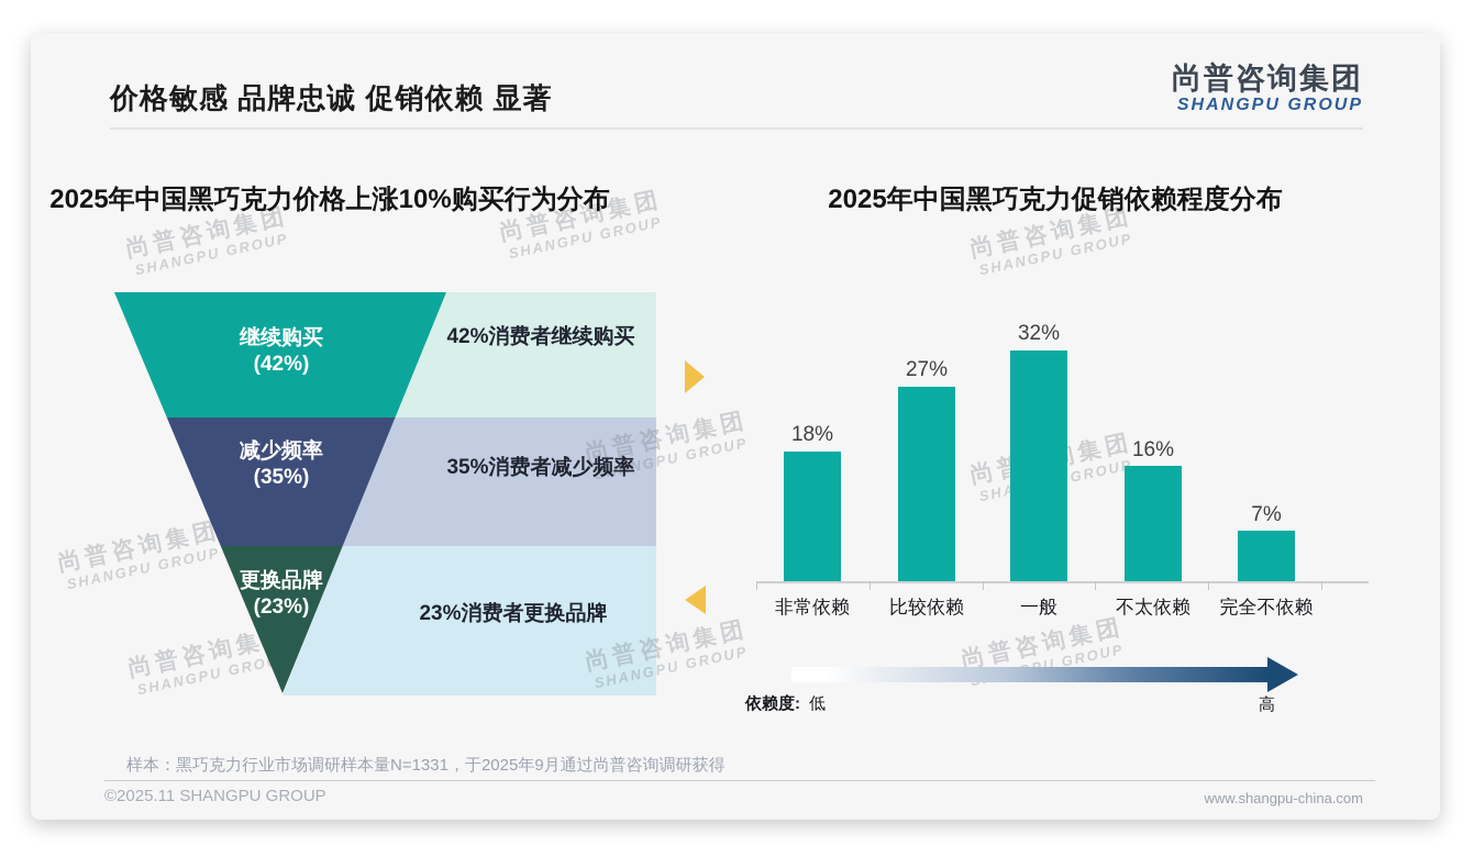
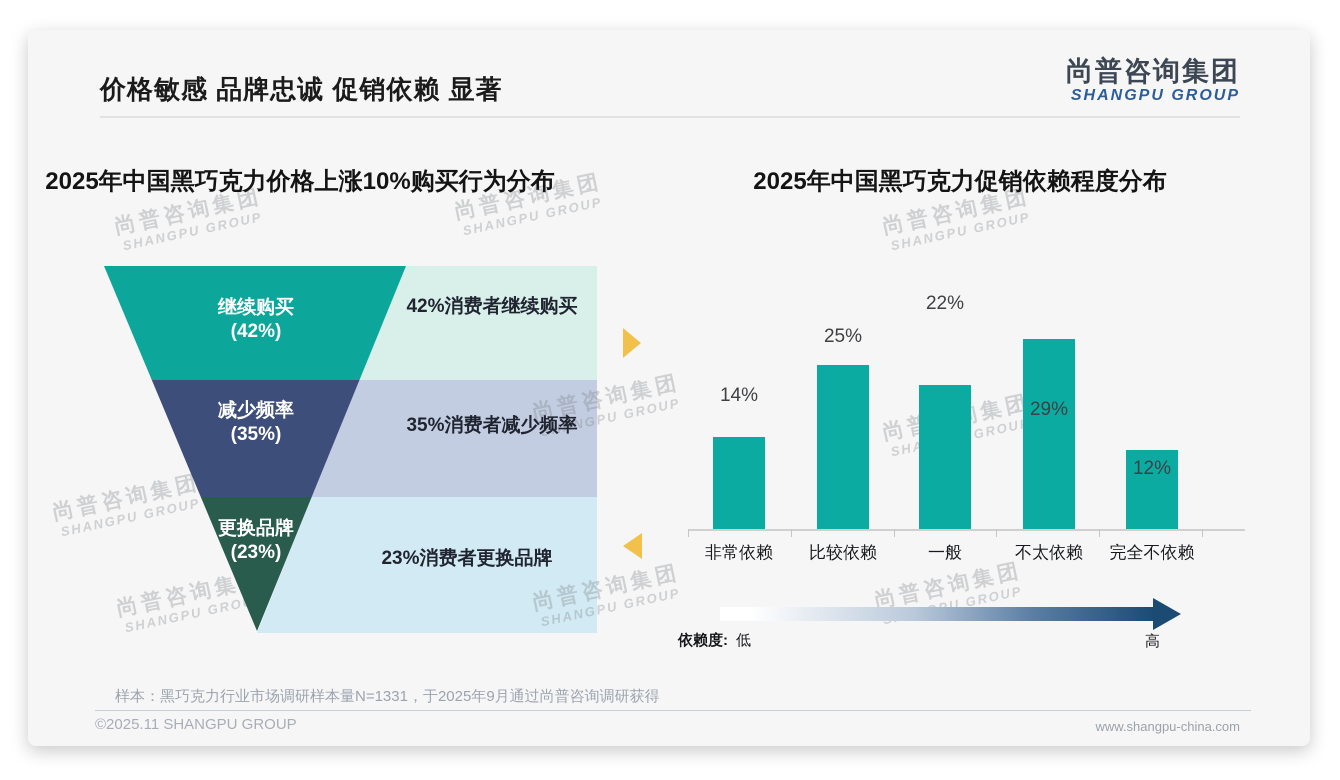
2025年中国黑巧克力促销依赖程度分布/非常依赖: 18% -> 14%
2025年中国黑巧克力促销依赖程度分布/比较依赖: 27% -> 25%
2025年中国黑巧克力促销依赖程度分布/一般: 32% -> 22%
2025年中国黑巧克力促销依赖程度分布/不太依赖: 16% -> 29%
2025年中国黑巧克力促销依赖程度分布/完全不依赖: 7% -> 12%
